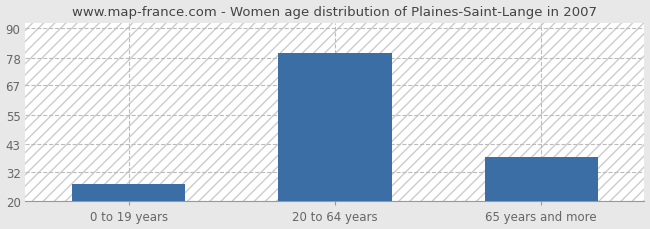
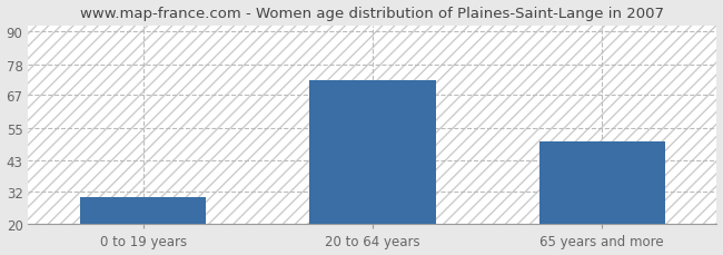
0 to 19 years: 27 -> 30
20 to 64 years: 80 -> 72
65 years and more: 38 -> 50
